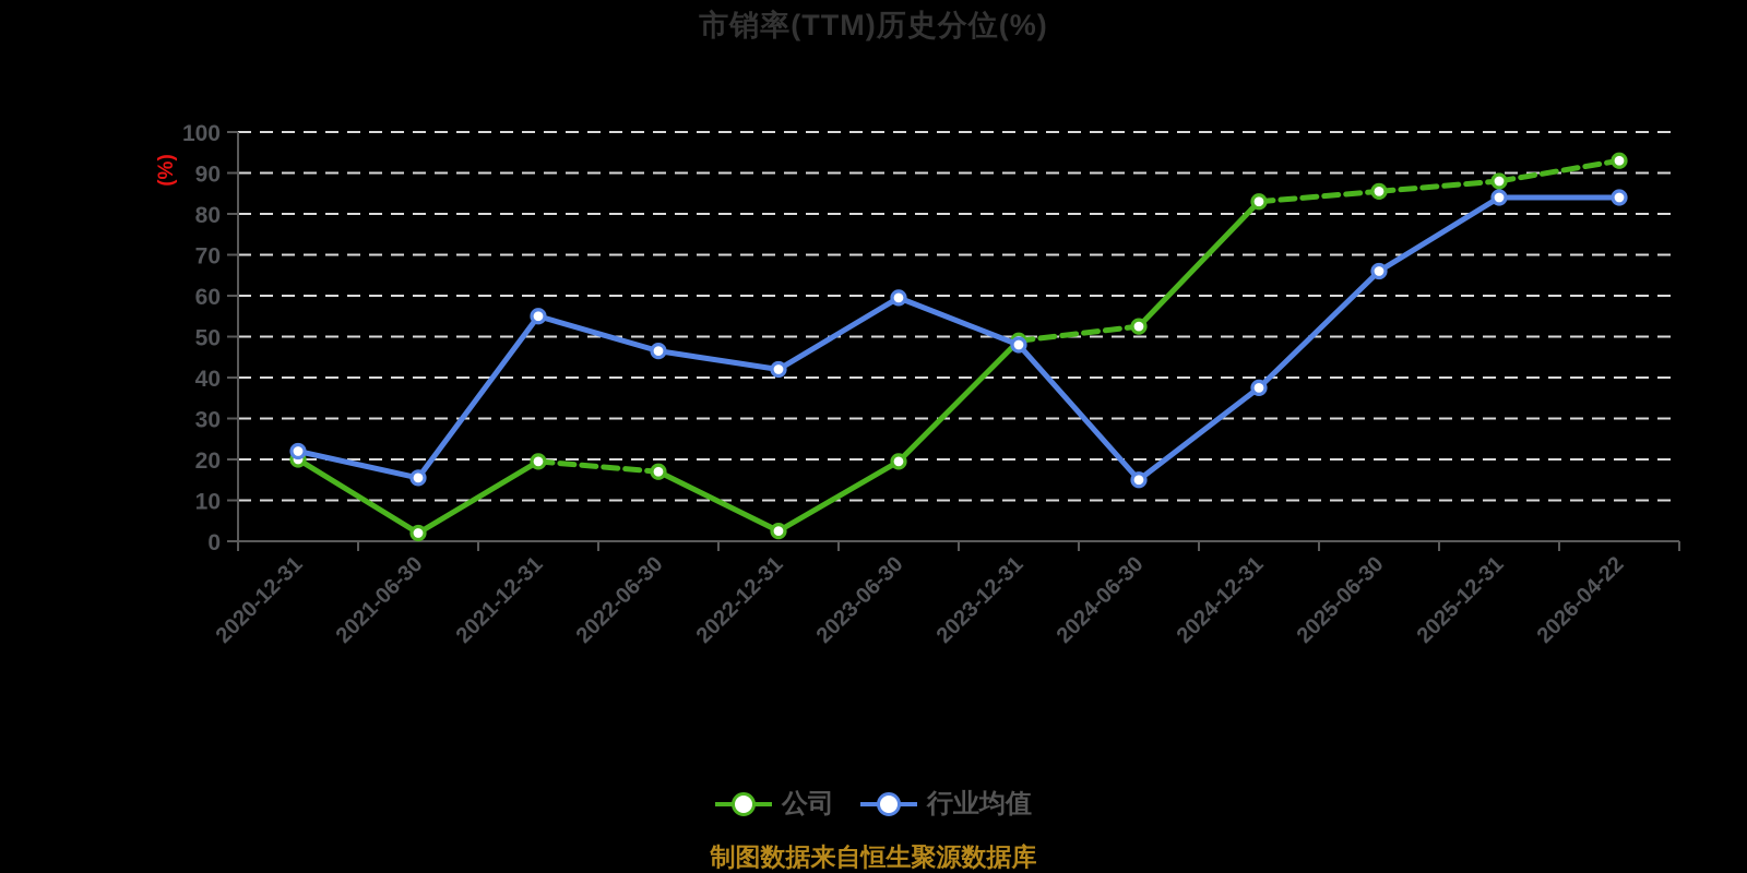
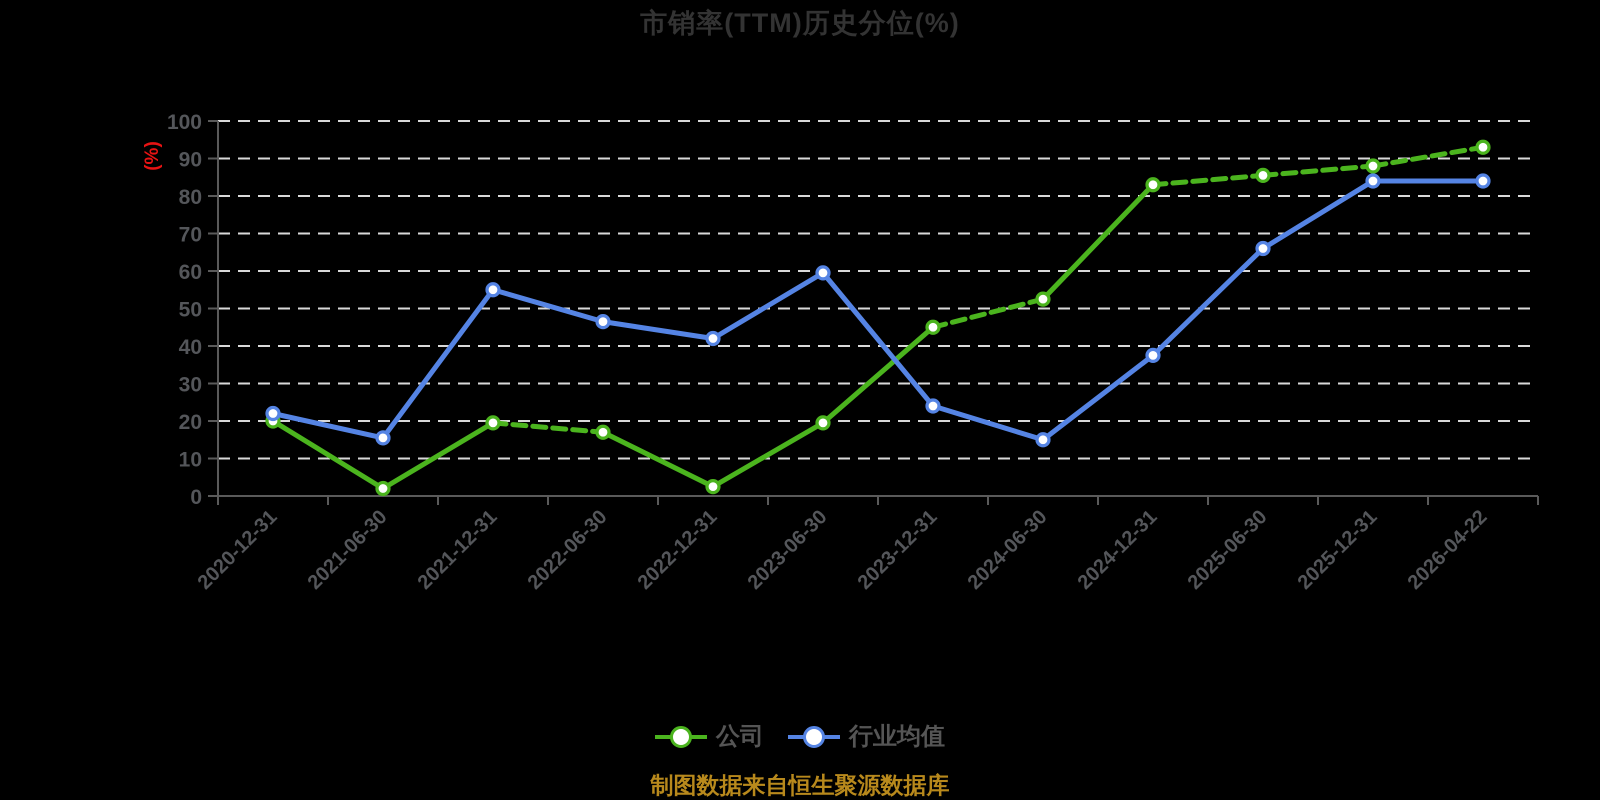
公司/2023-12-31: 49 -> 45
行业均值/2023-12-31: 48 -> 24
